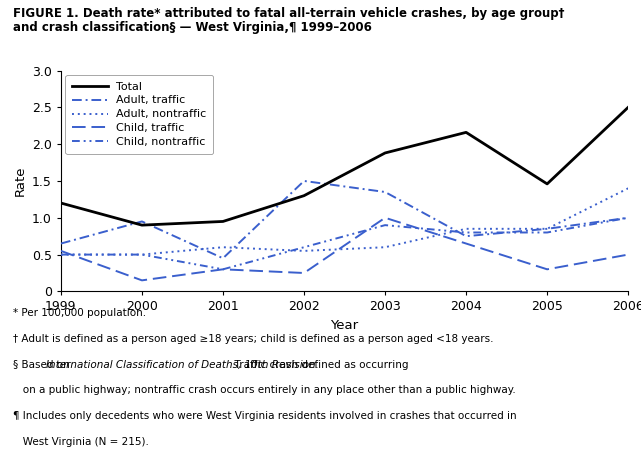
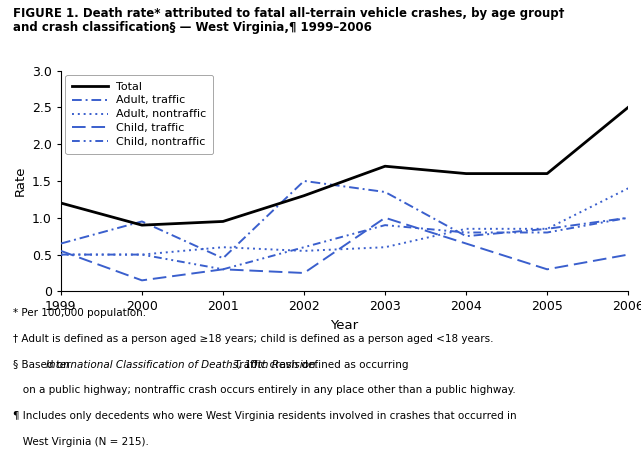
Total/2003: 1.88 -> 1.70
Total/2004: 2.16 -> 1.60
Total/2005: 1.46 -> 1.60
